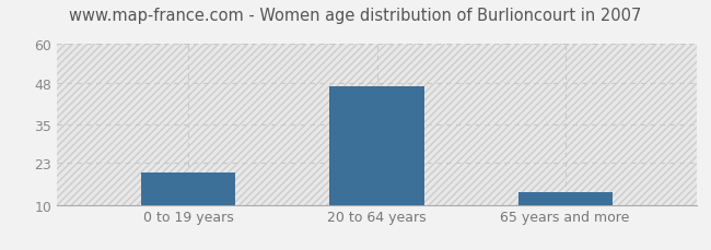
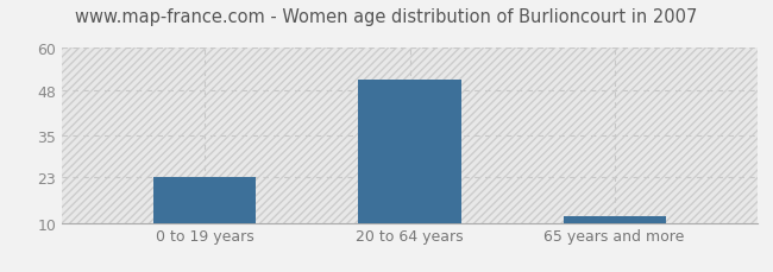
0 to 19 years: 20 -> 23
20 to 64 years: 47 -> 51
65 years and more: 14 -> 12
